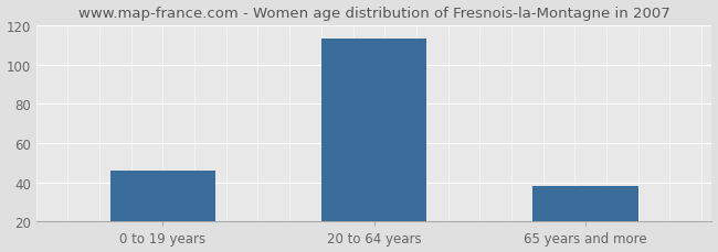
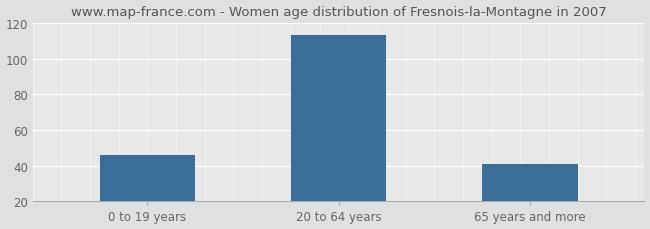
65 years and more: 38 -> 41
